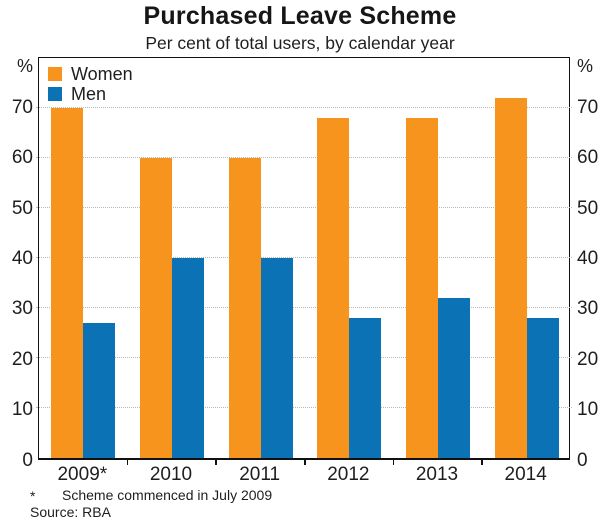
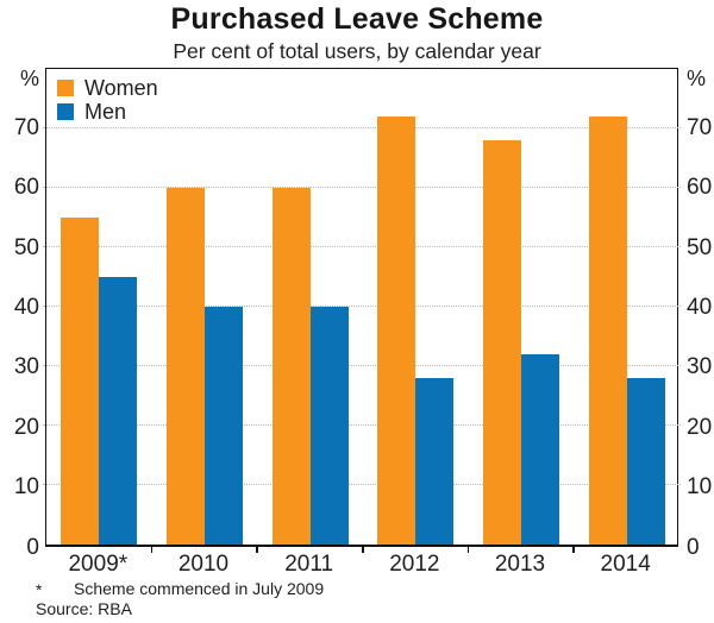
Women/2009*: 70 -> 55
Men/2009*: 27 -> 45
Women/2012: 68 -> 72
